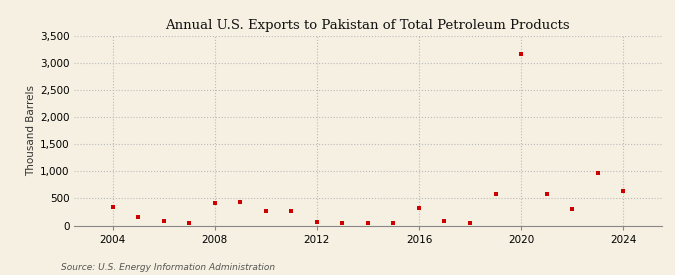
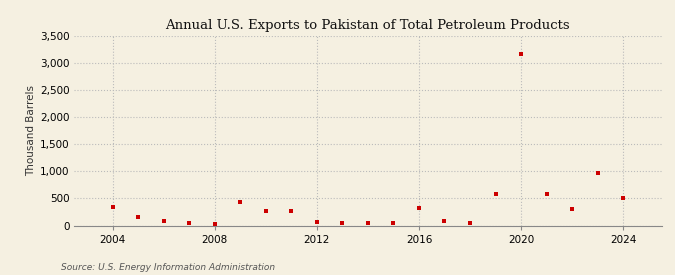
2008: 420 -> 30
2024: 640 -> 510
